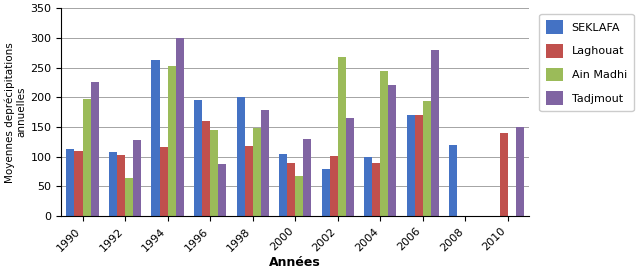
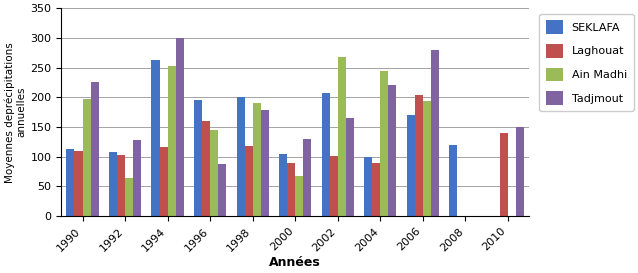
Ain Madhi/1998: 148 -> 190
SEKLAFA/2002: 80 -> 208
Laghouat/2006: 170 -> 204
